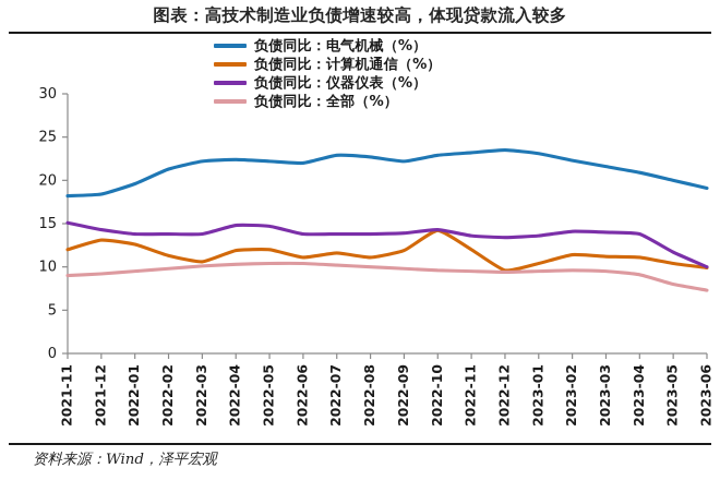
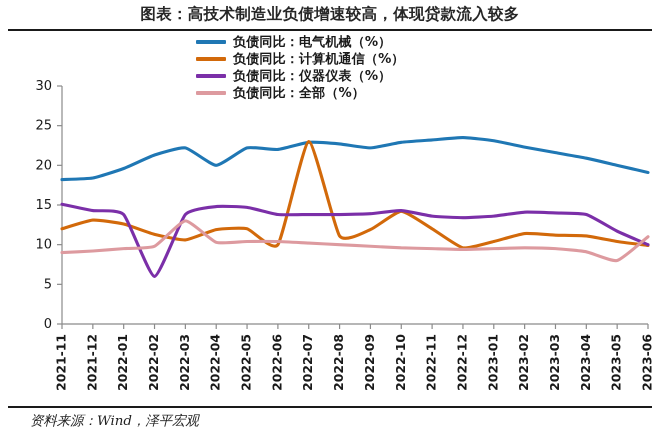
负债同比：仪器仪表（%）/2022-02: 14 -> 6
负债同比：全部（%）/2022-03: 10 -> 13
负债同比：电气机械（%）/2022-04: 22 -> 20
负债同比：计算机通信（%）/2022-06: 11 -> 10
负债同比：计算机通信（%）/2022-07: 12 -> 23
负债同比：全部（%）/2023-06: 7 -> 11
